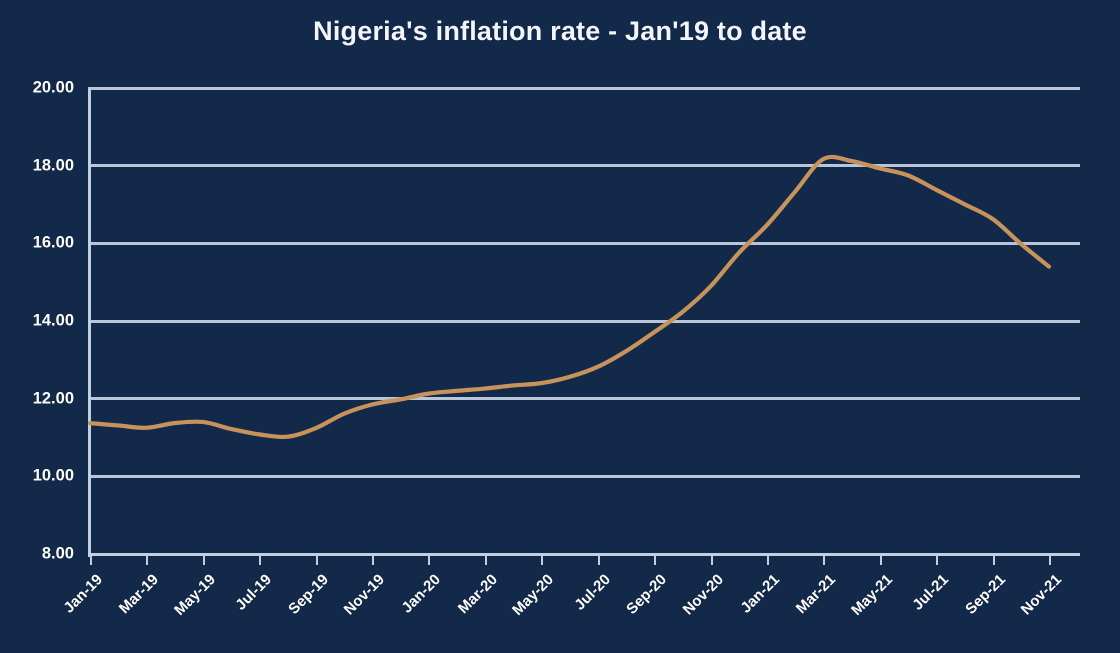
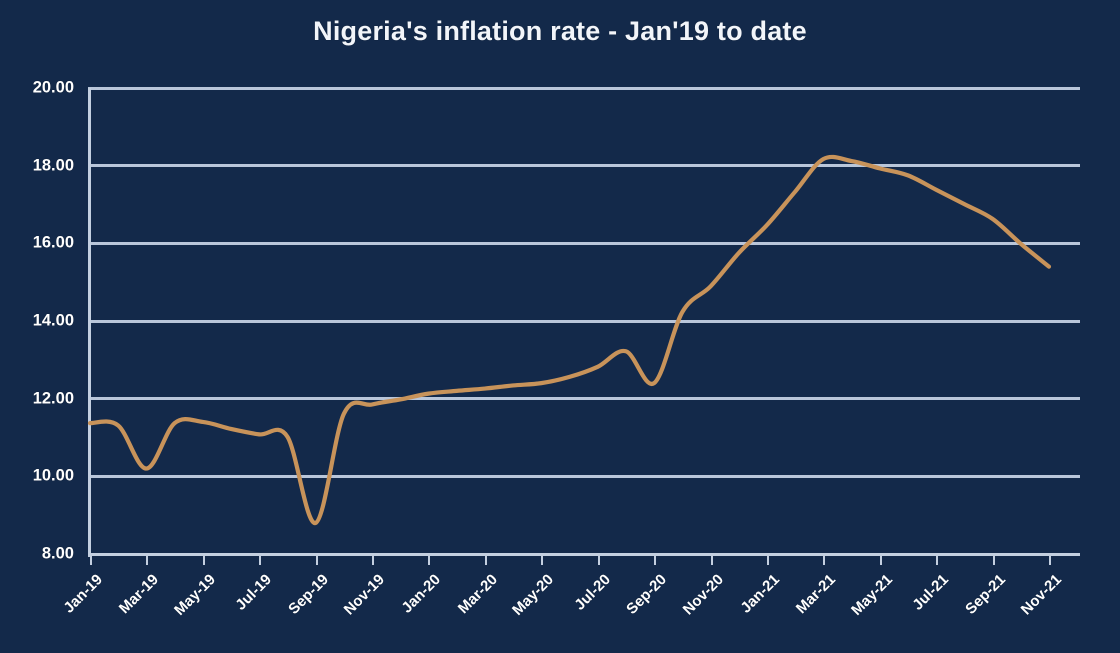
Mar-19: 11.2 -> 10.2
Sep-19: 11.2 -> 8.8
Sep-20: 13.7 -> 12.4
